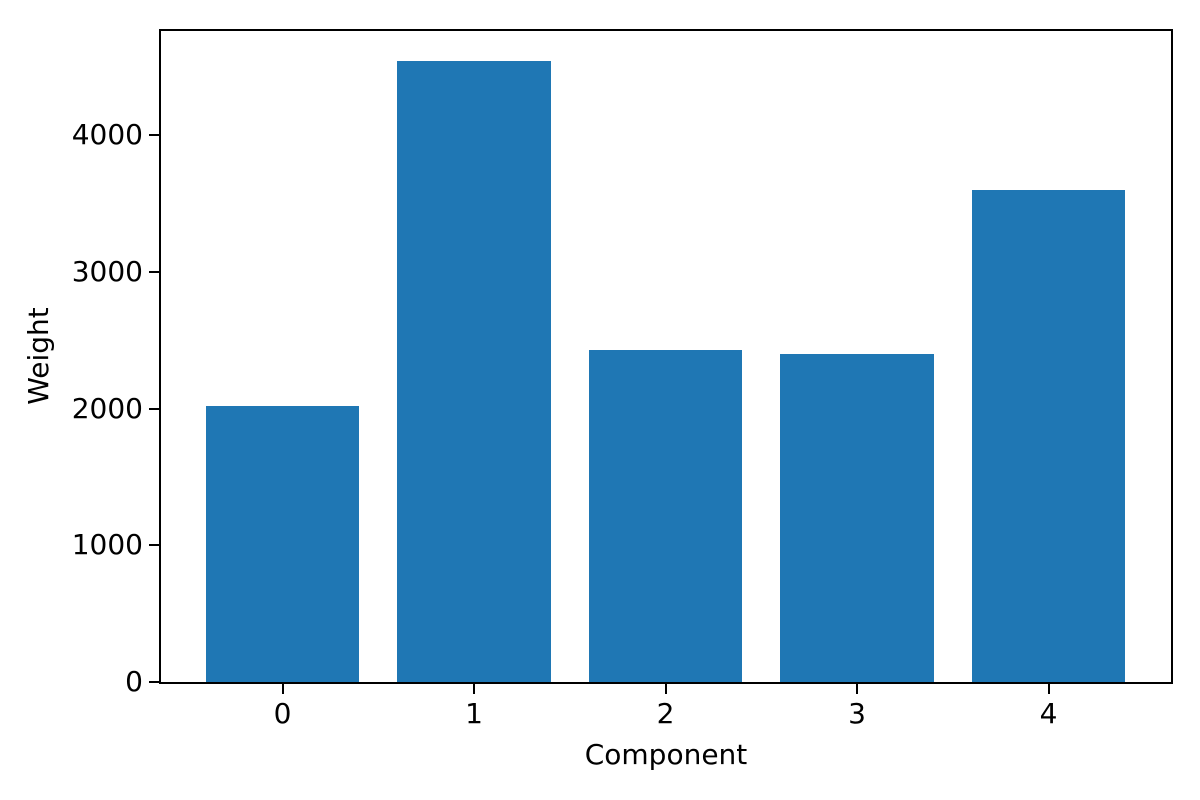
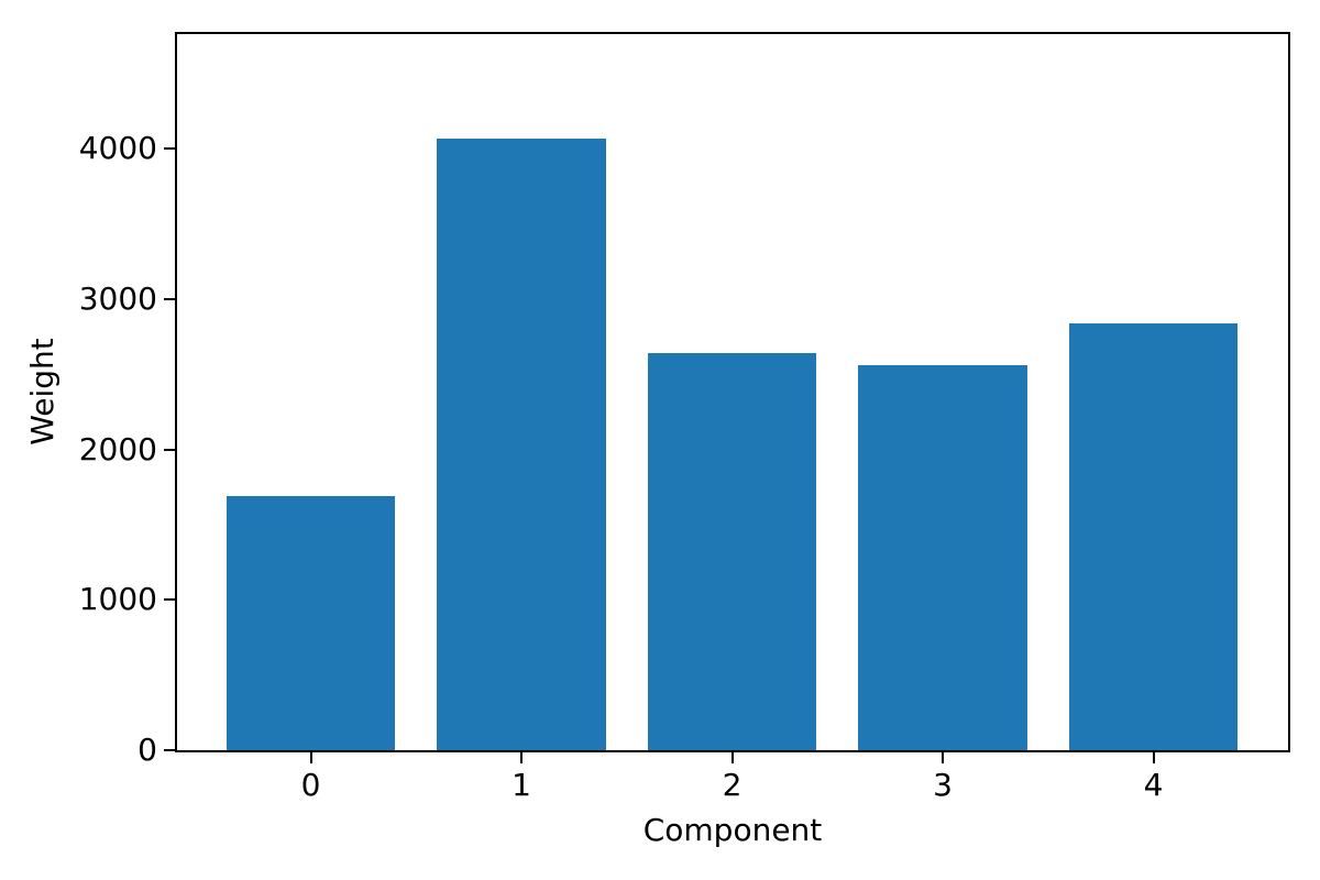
0: 2020 -> 1690
1: 4540 -> 4070
2: 2430 -> 2640
3: 2400 -> 2560
4: 3600 -> 2840
